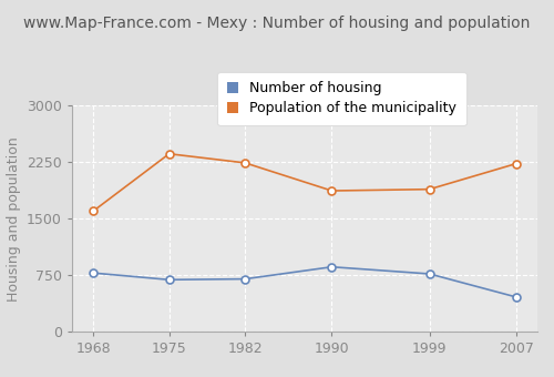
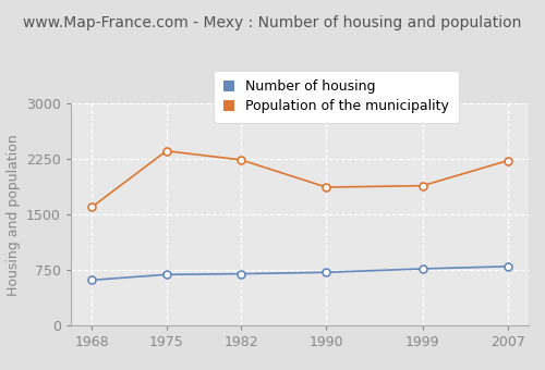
Number of housing/1968: 780 -> 620
Number of housing/1990: 860 -> 720
Number of housing/2007: 460 -> 800
